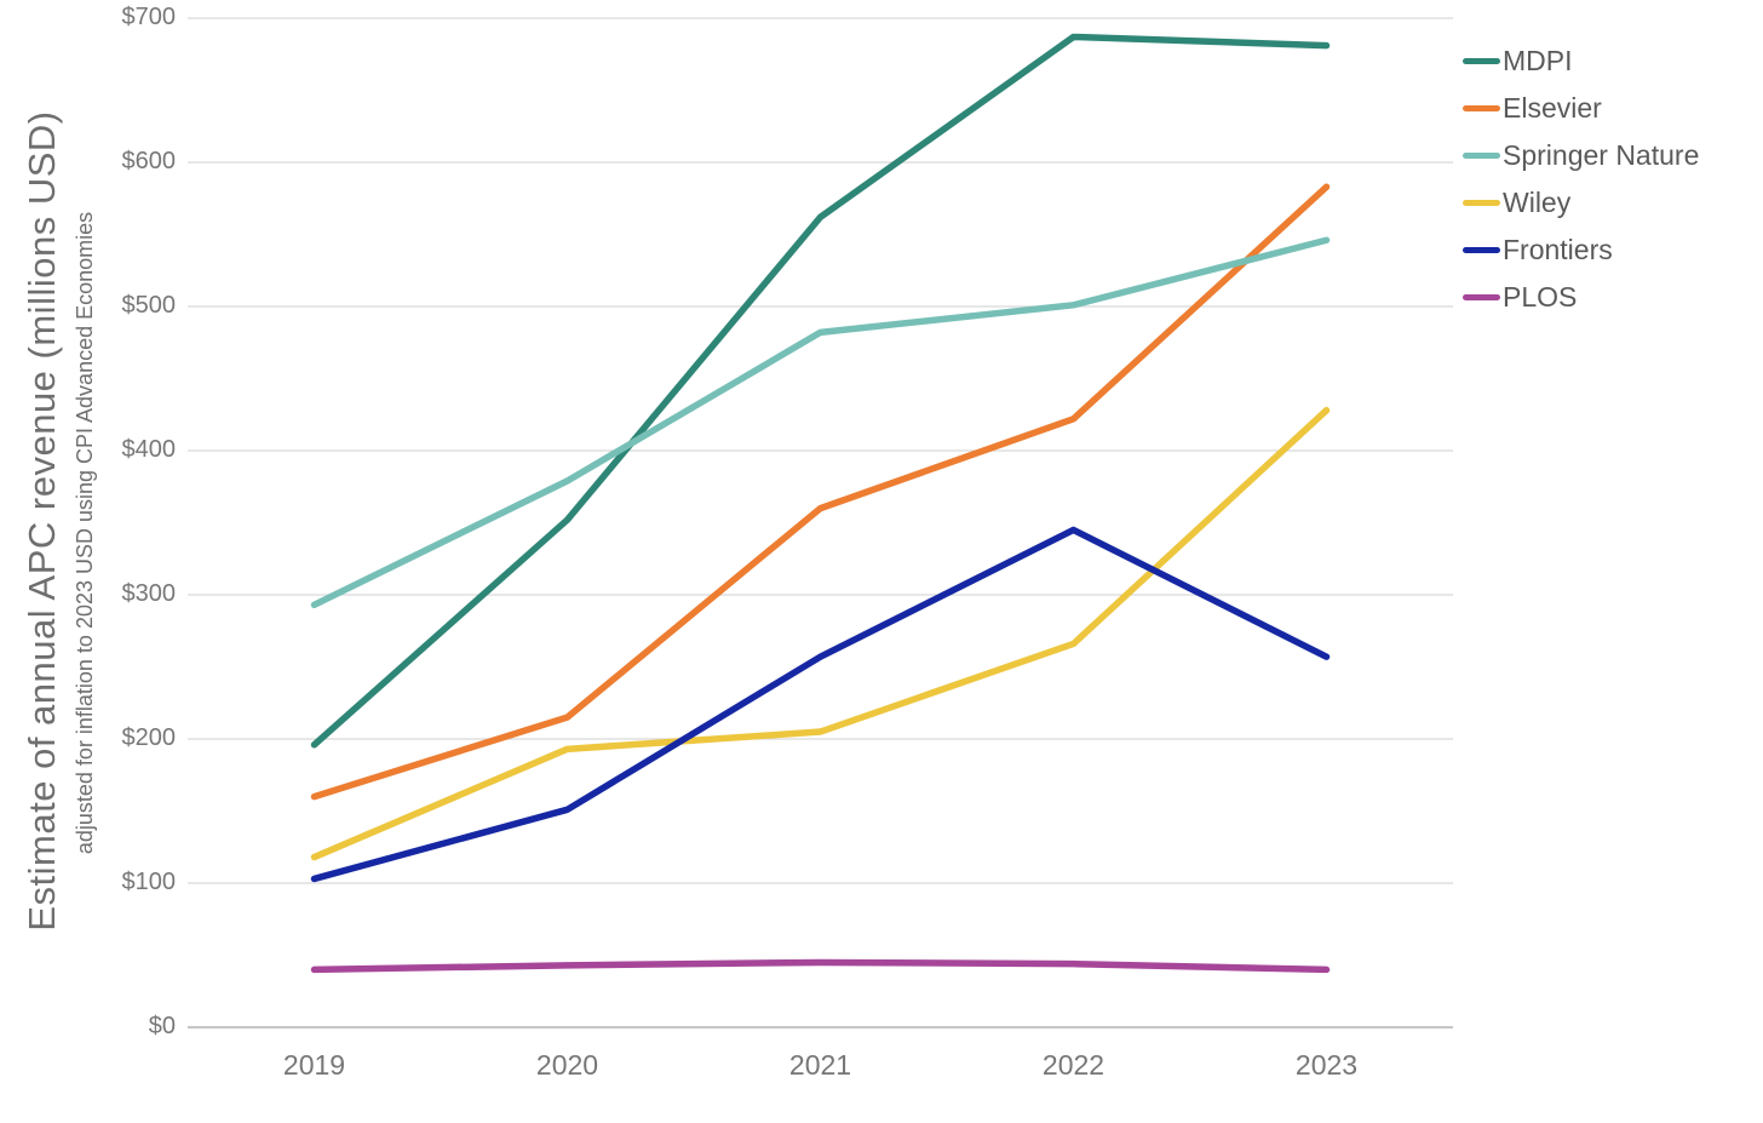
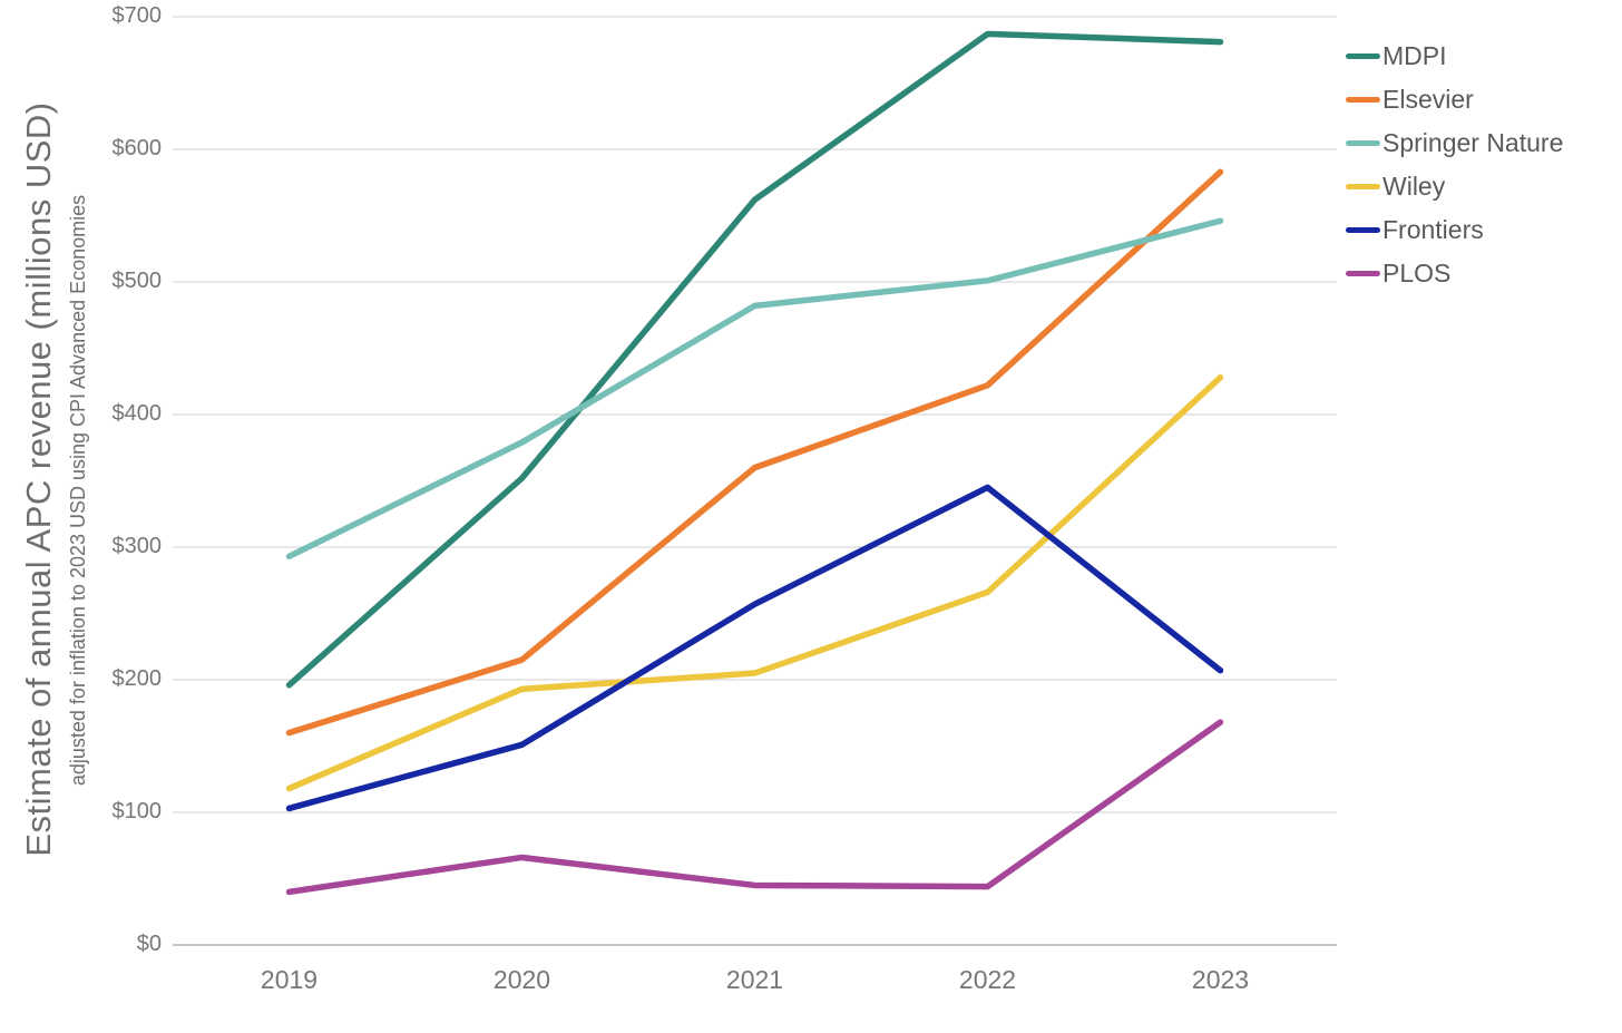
PLOS/2020: $43 -> $66
Frontiers/2023: $257 -> $207
PLOS/2023: $40 -> $168
